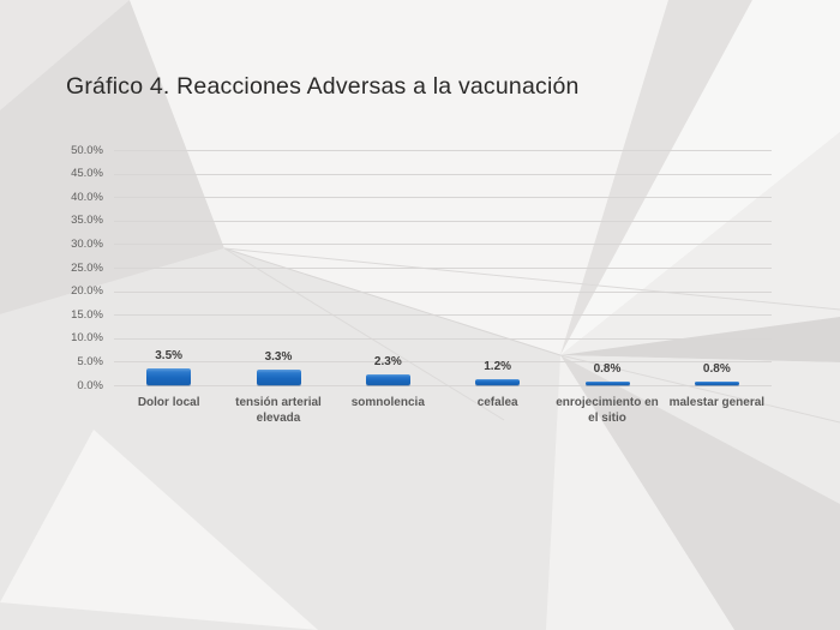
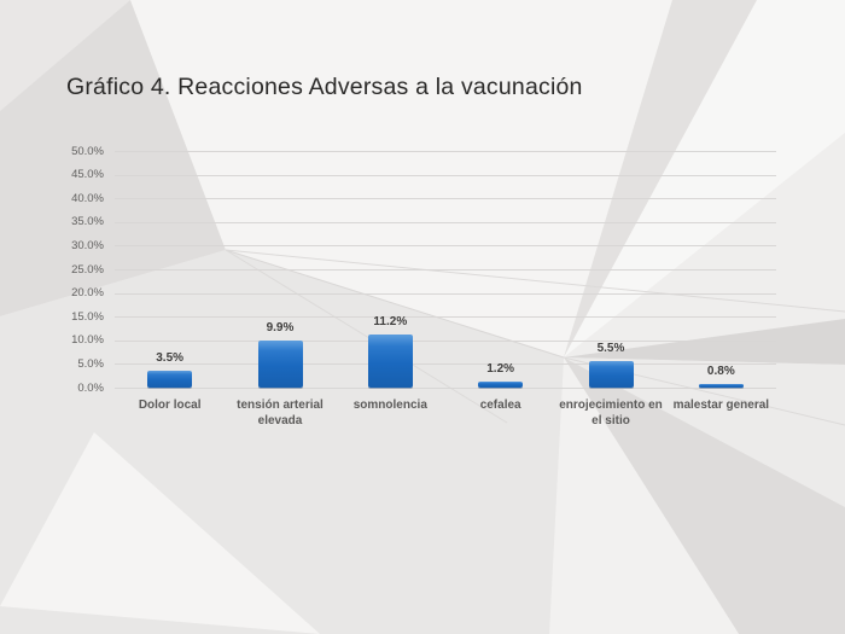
tensión arterial elevada: 3.3% -> 9.9%
somnolencia: 2.3% -> 11.2%
enrojecimiento en el sitio: 0.8% -> 5.5%
